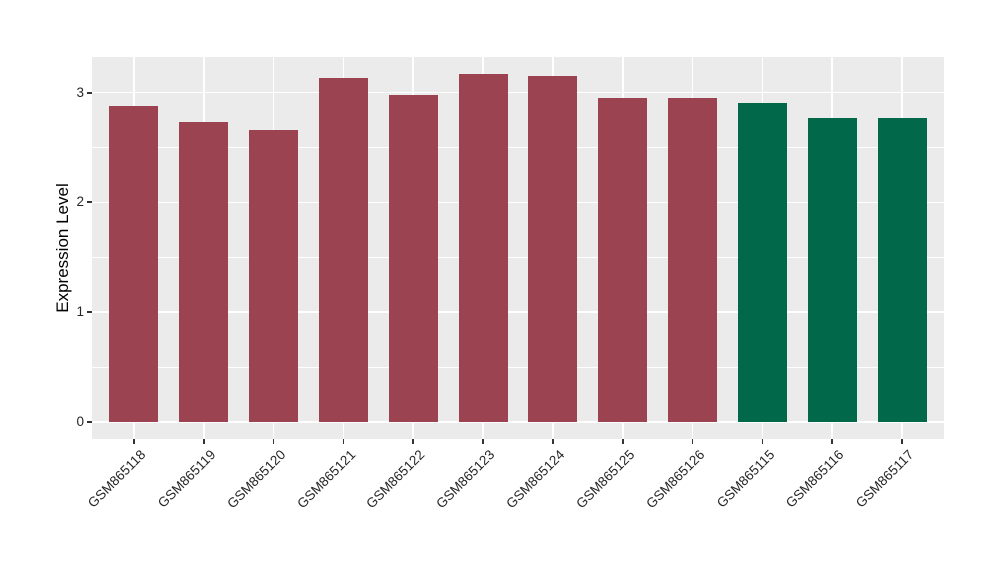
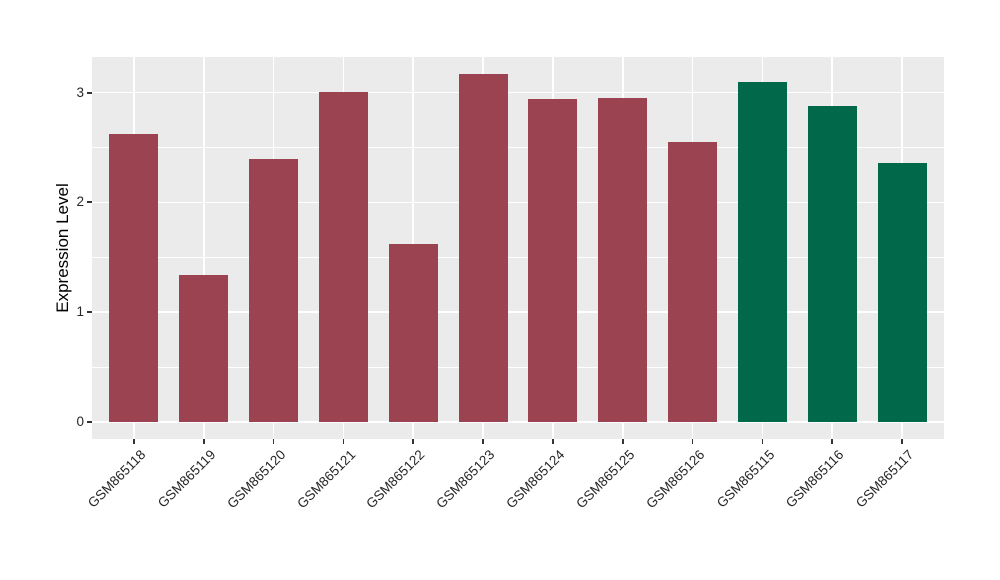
GSM865118: 2.88 -> 2.62
GSM865119: 2.73 -> 1.34
GSM865120: 2.66 -> 2.40
GSM865121: 3.13 -> 3.01
GSM865122: 2.98 -> 1.62
GSM865124: 3.15 -> 2.94
GSM865126: 2.95 -> 2.55
GSM865115: 2.91 -> 3.10
GSM865116: 2.77 -> 2.88
GSM865117: 2.77 -> 2.36
